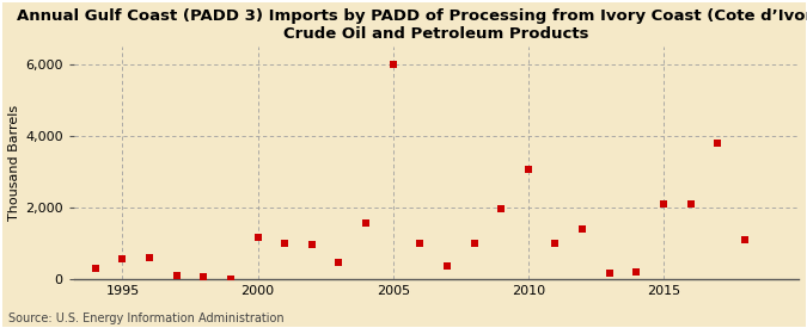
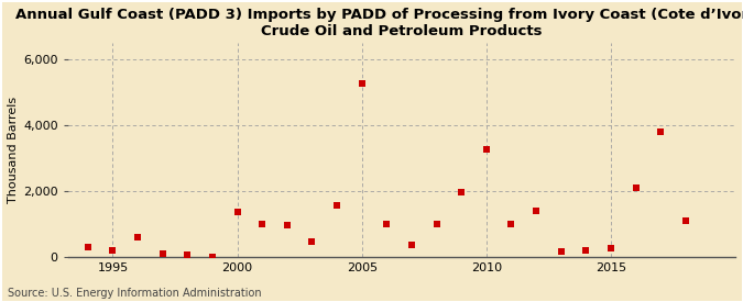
1995: 550 -> 200
2000: 1,150 -> 1,350
2005: 6,000 -> 5,250
2010: 3,050 -> 3,250
2015: 2,100 -> 250
